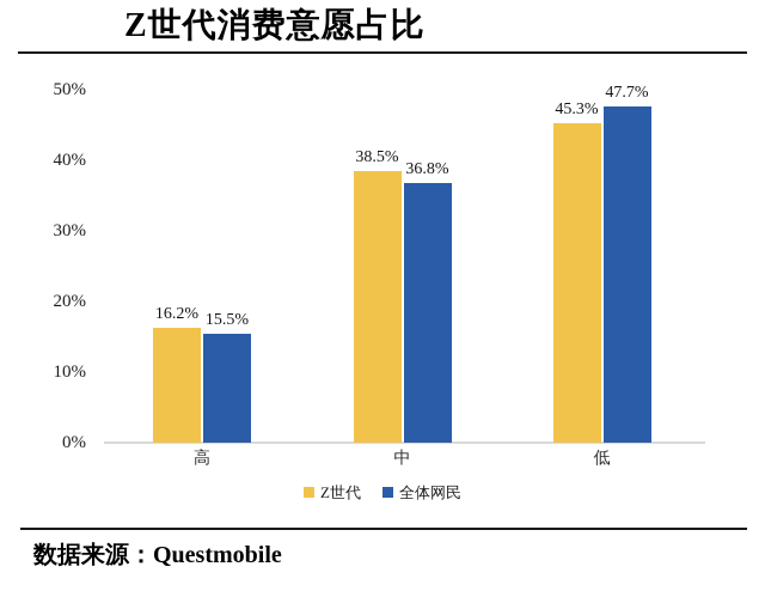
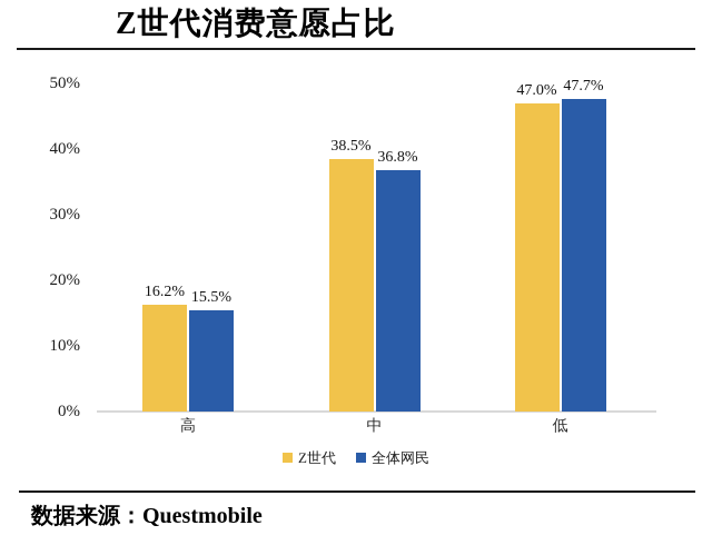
Z世代/低: 45.3% -> 47.0%
